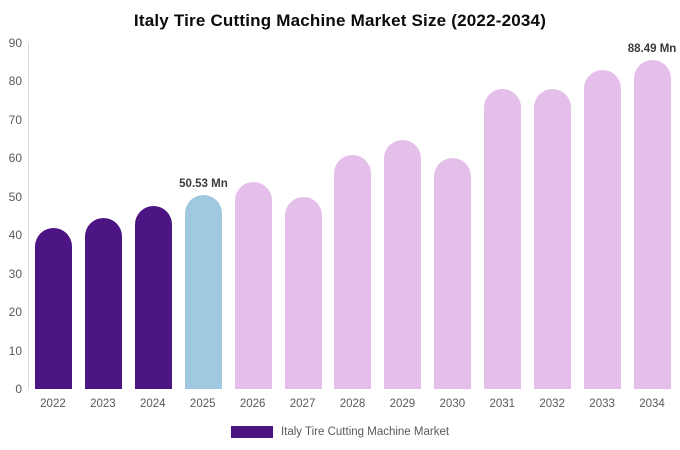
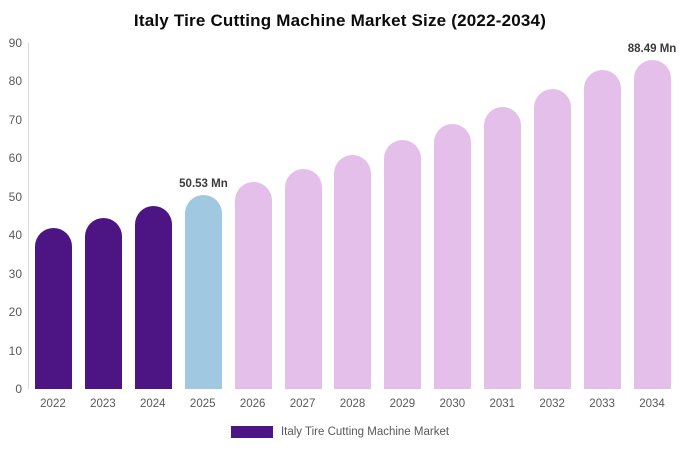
2027: 50 -> 57
2030: 60 -> 69
2031: 78 -> 73
